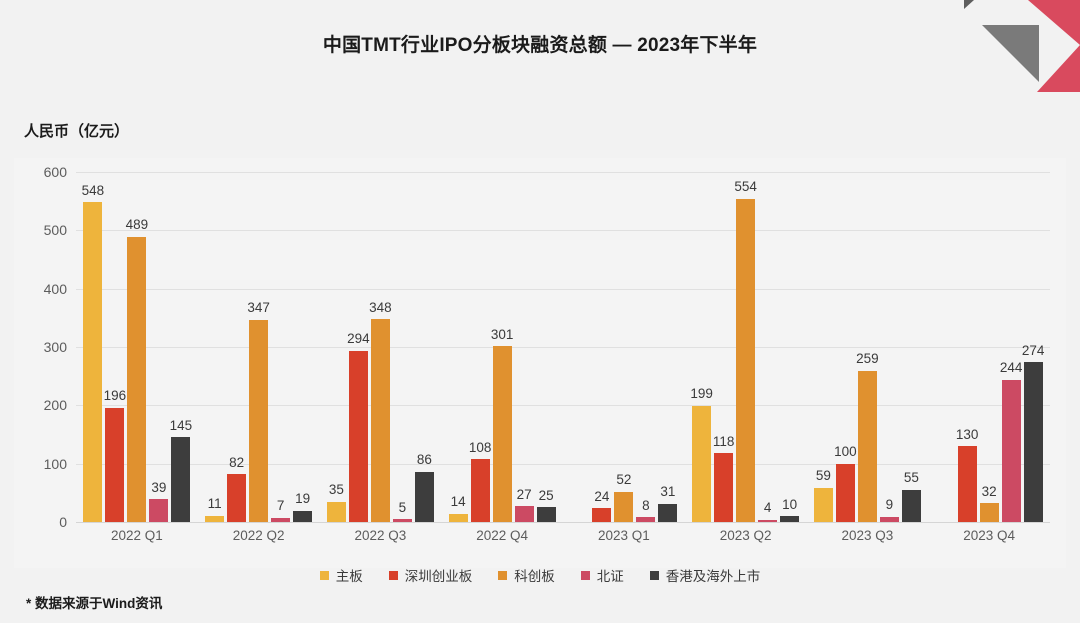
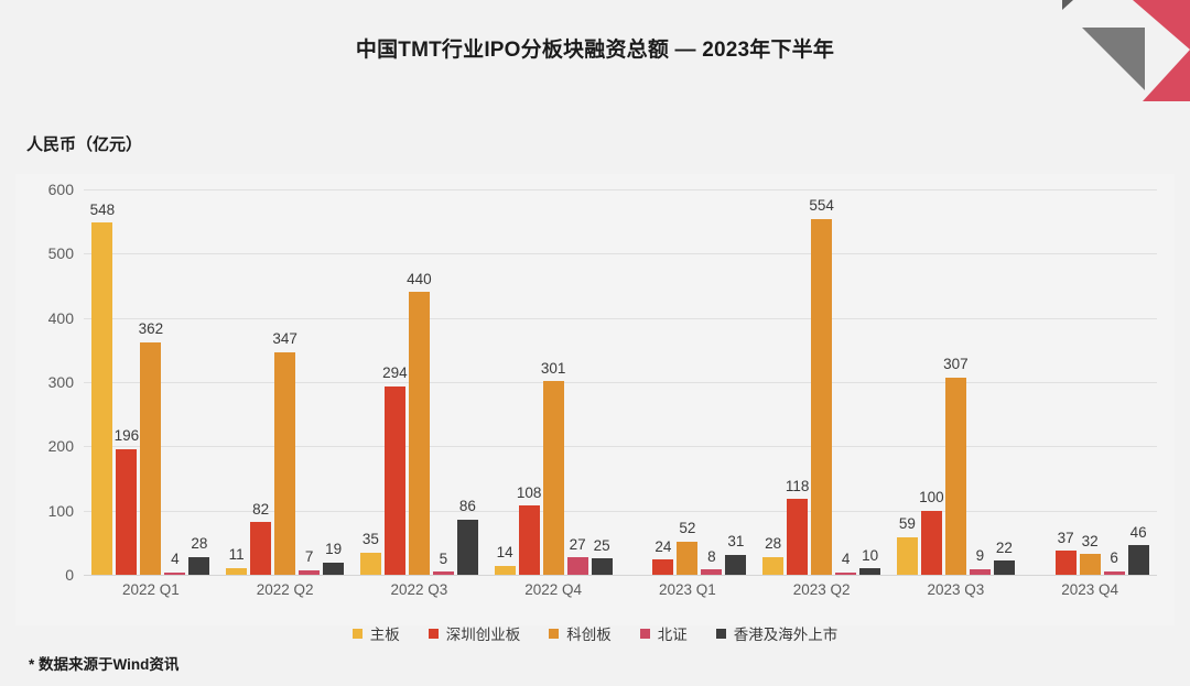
科创板/2022 Q1: 489 -> 362
北证/2022 Q1: 39 -> 4
香港及海外上市/2022 Q1: 145 -> 28
科创板/2022 Q3: 348 -> 440
主板/2023 Q2: 199 -> 28
科创板/2023 Q3: 259 -> 307
香港及海外上市/2023 Q3: 55 -> 22
深圳创业板/2023 Q4: 130 -> 37
北证/2023 Q4: 244 -> 6
香港及海外上市/2023 Q4: 274 -> 46
